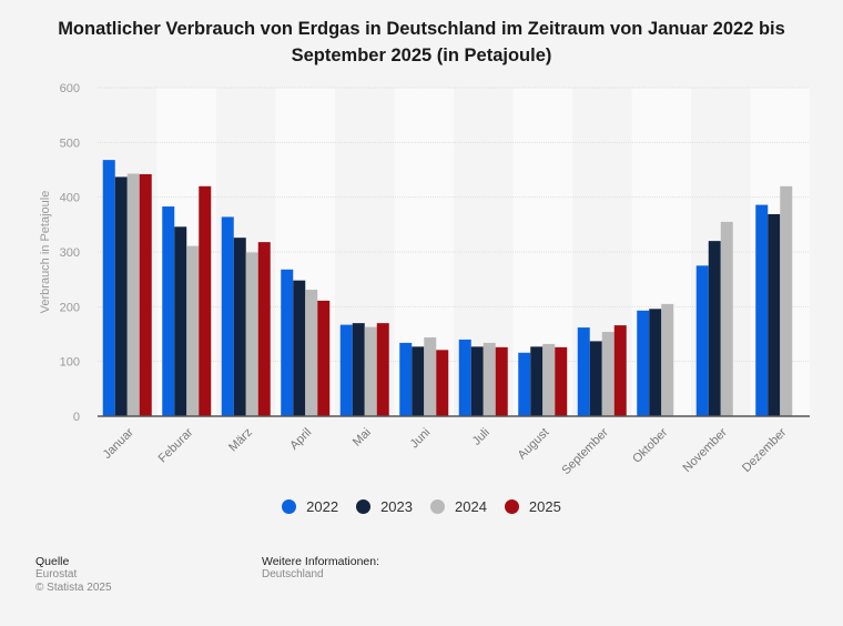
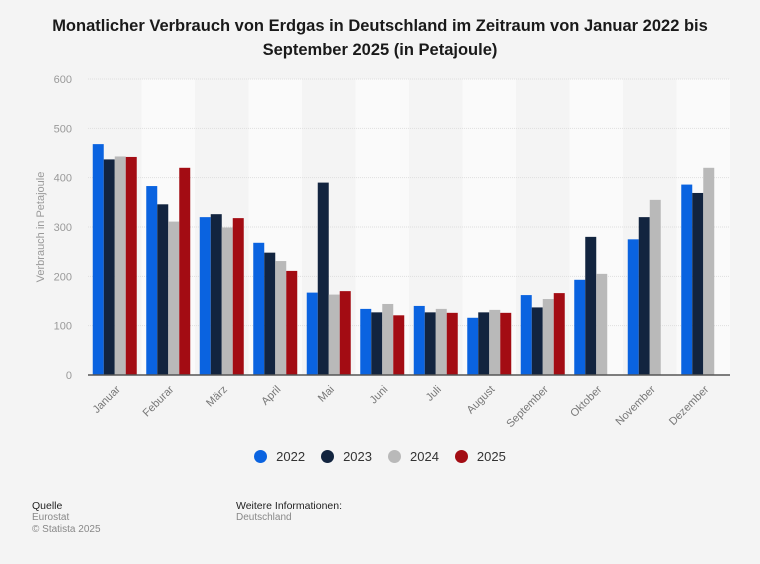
2022/März: 360 -> 320
2023/Mai: 170 -> 390
2023/Oktober: 200 -> 280
